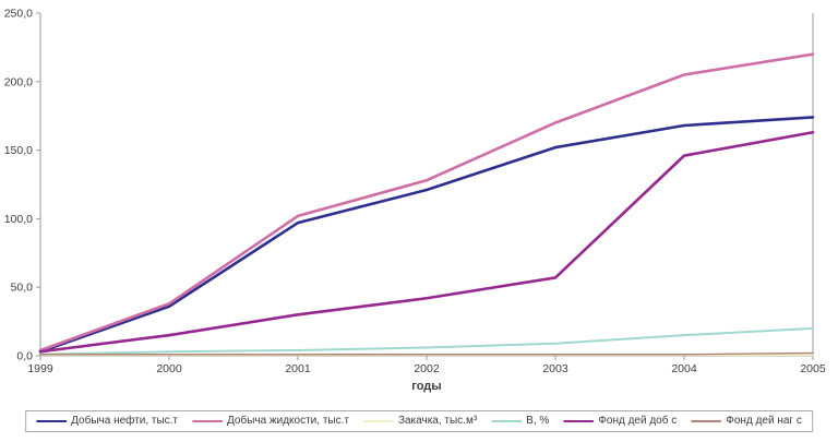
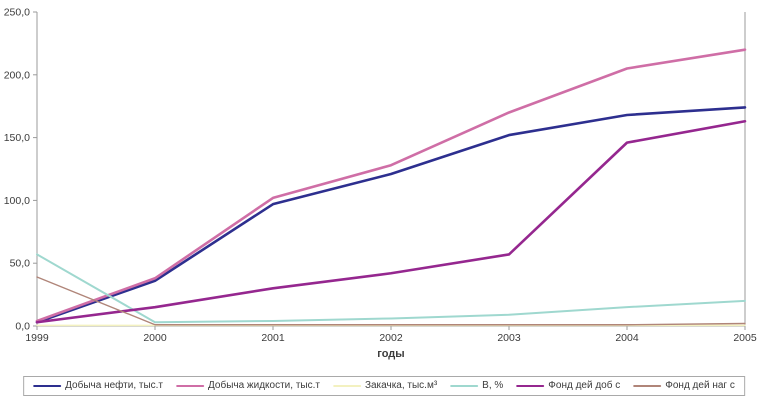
В, %/1999: 1 -> 57
Фонд дей наг с/1999: 1 -> 39
